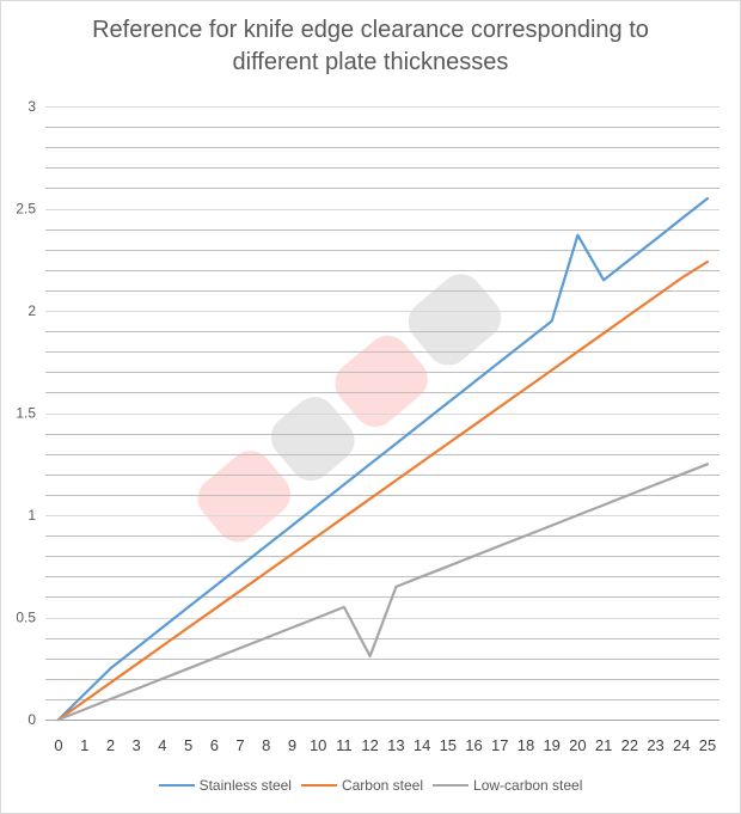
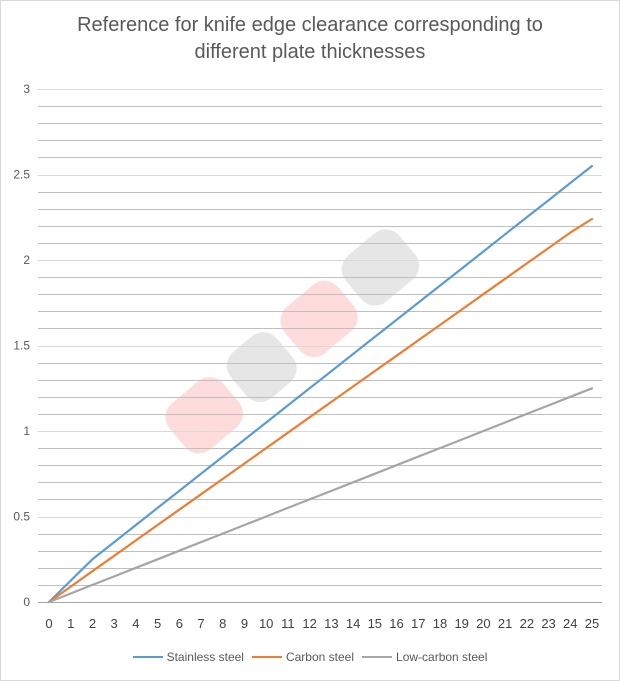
Low-carbon steel/12: 0.31 -> 0.60
Stainless steel/20: 2.37 -> 2.05
